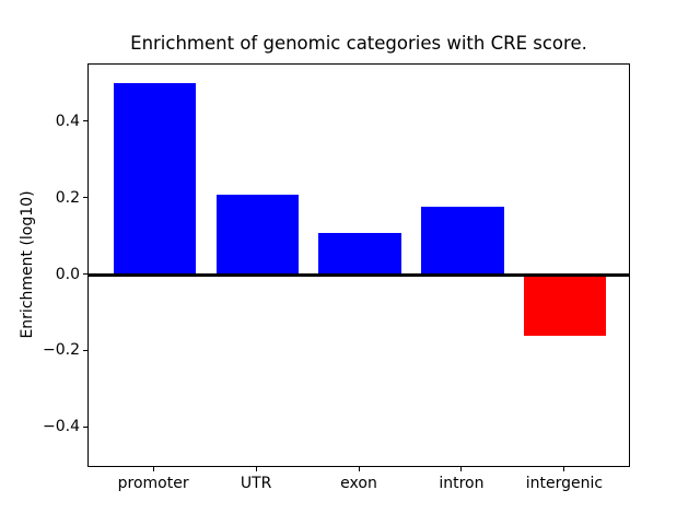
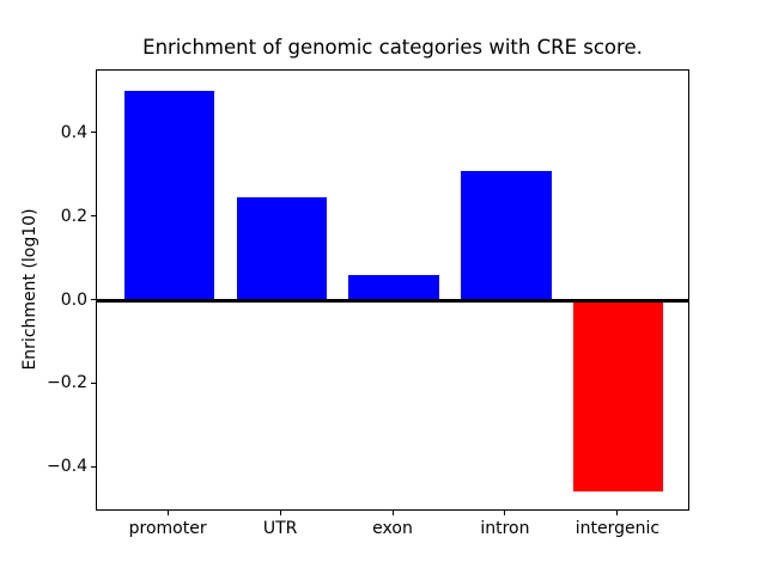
UTR: 0.21 -> 0.25
exon: 0.11 -> 0.06
intron: 0.18 -> 0.31
intergenic: -0.16 -> -0.46
